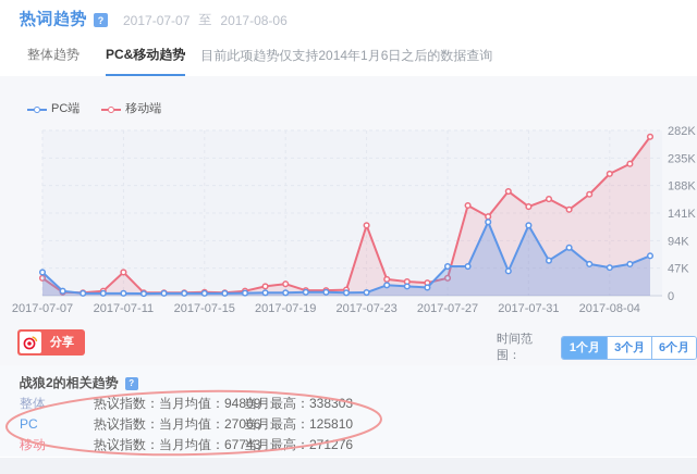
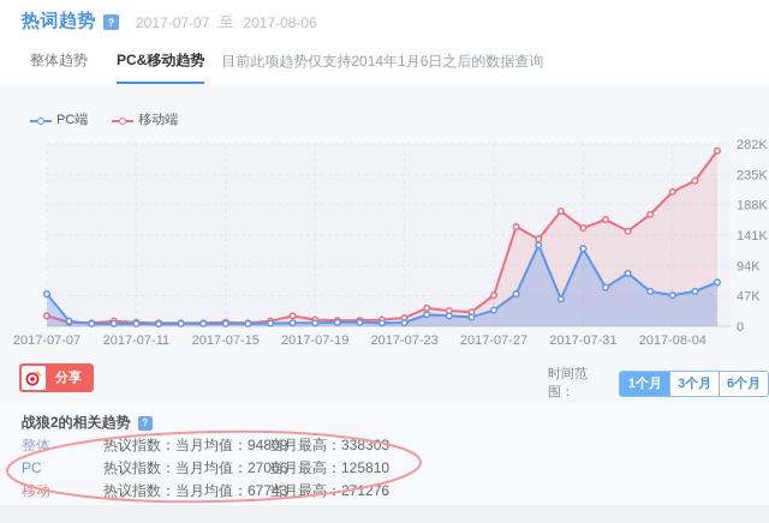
移动端/2017-07-07: 30K -> 20K
PC端/2017-07-07: 40K -> 50K
移动端/2017-07-11: 40K -> 10K
移动端/2017-07-19: 20K -> 10K
移动端/2017-07-23: 120K -> 10K
移动端/2017-07-27: 30K -> 50K
PC端/2017-07-27: 50K -> 20K
